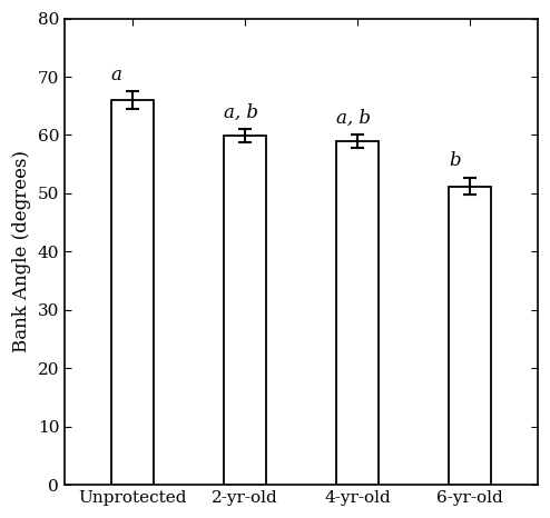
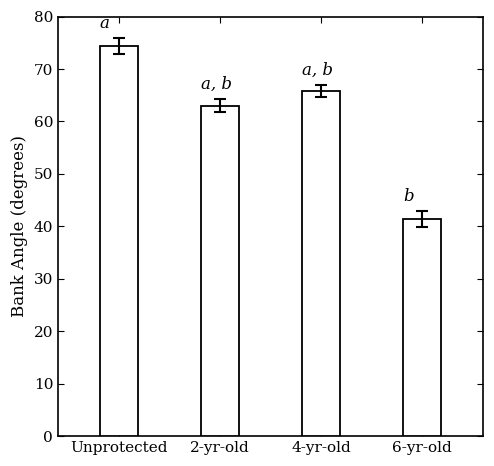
Unprotected: 66.0 -> 74.4
2-yr-old: 59.9 -> 63.0
4-yr-old: 58.9 -> 65.8
6-yr-old: 51.2 -> 41.4
